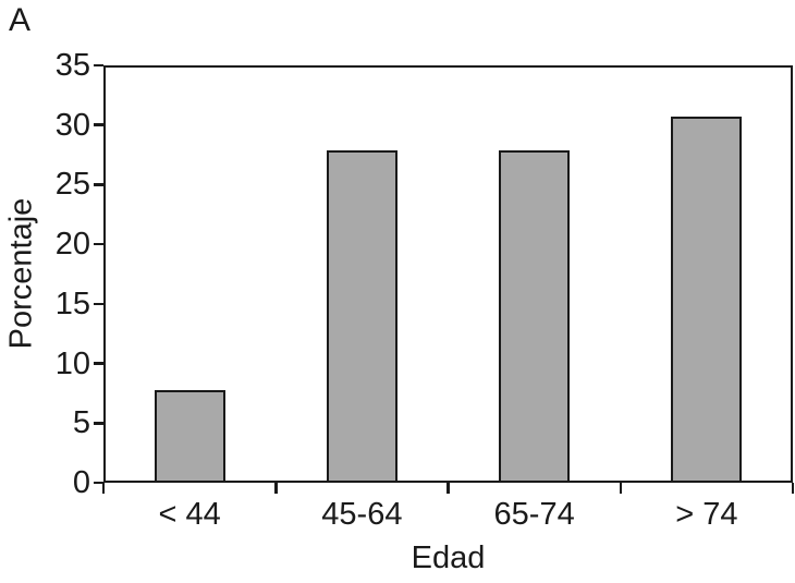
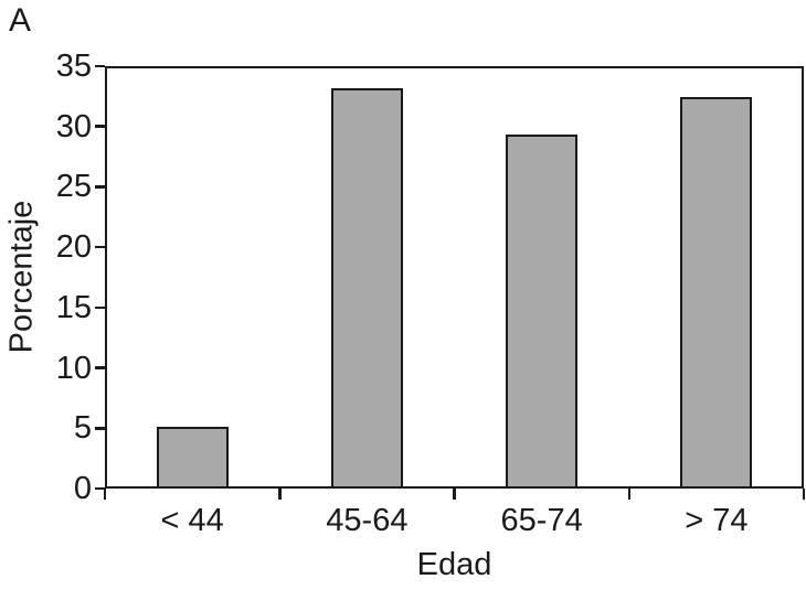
< 44: 7.8 -> 5.1
45-64: 27.9 -> 33.2
65-74: 27.9 -> 29.3
> 74: 30.7 -> 32.4
